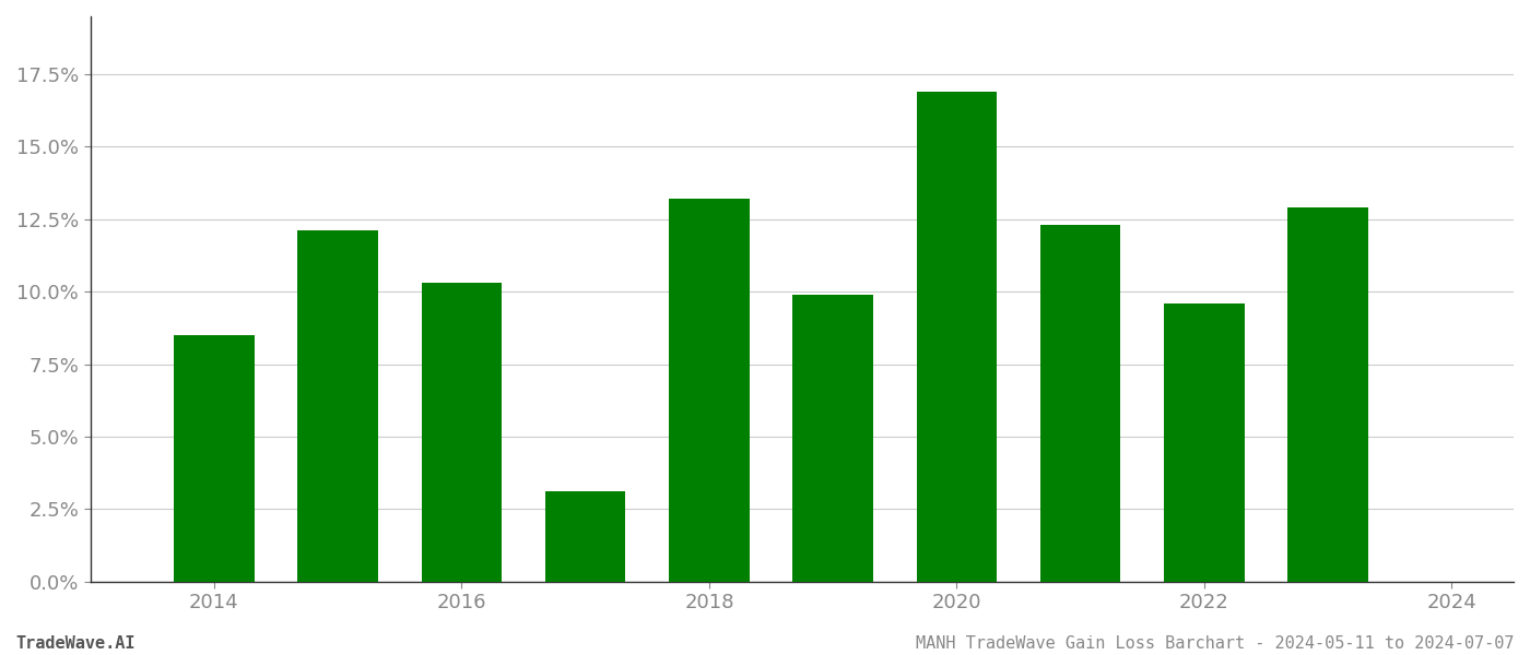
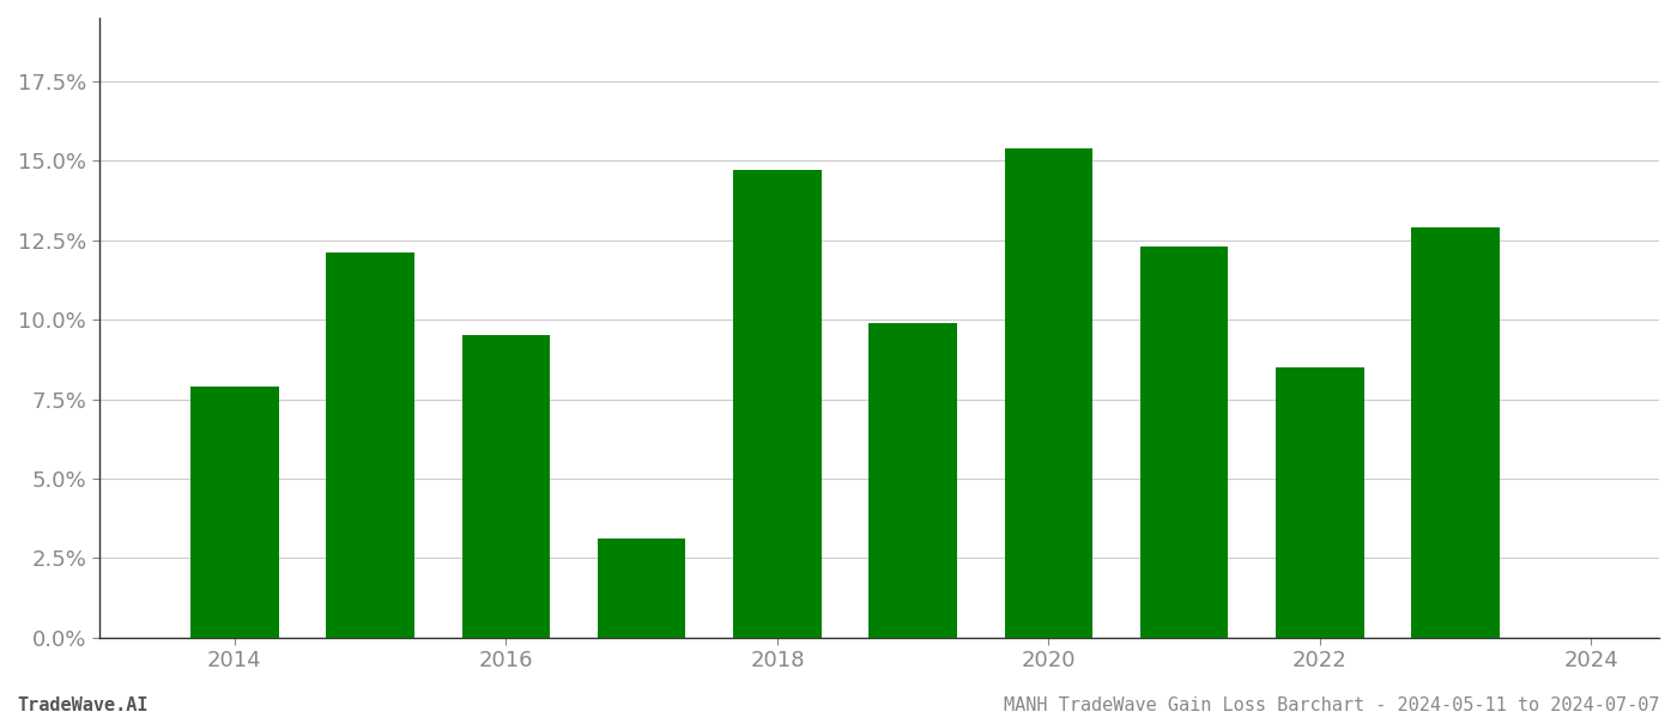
2014: 8.5% -> 7.9%
2016: 10.3% -> 9.5%
2018: 13.2% -> 14.7%
2020: 16.9% -> 15.4%
2022: 9.6% -> 8.5%
